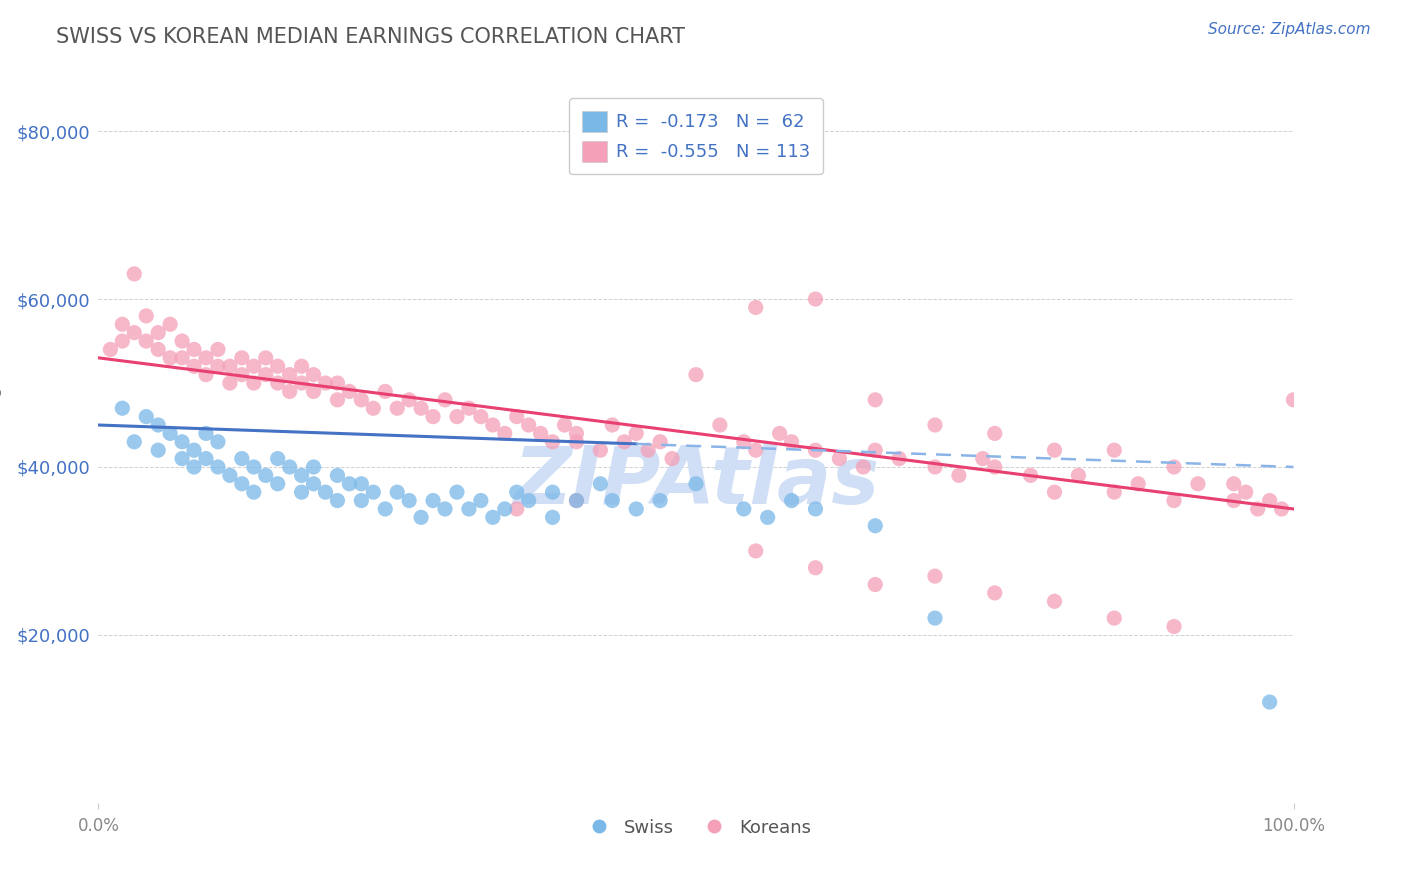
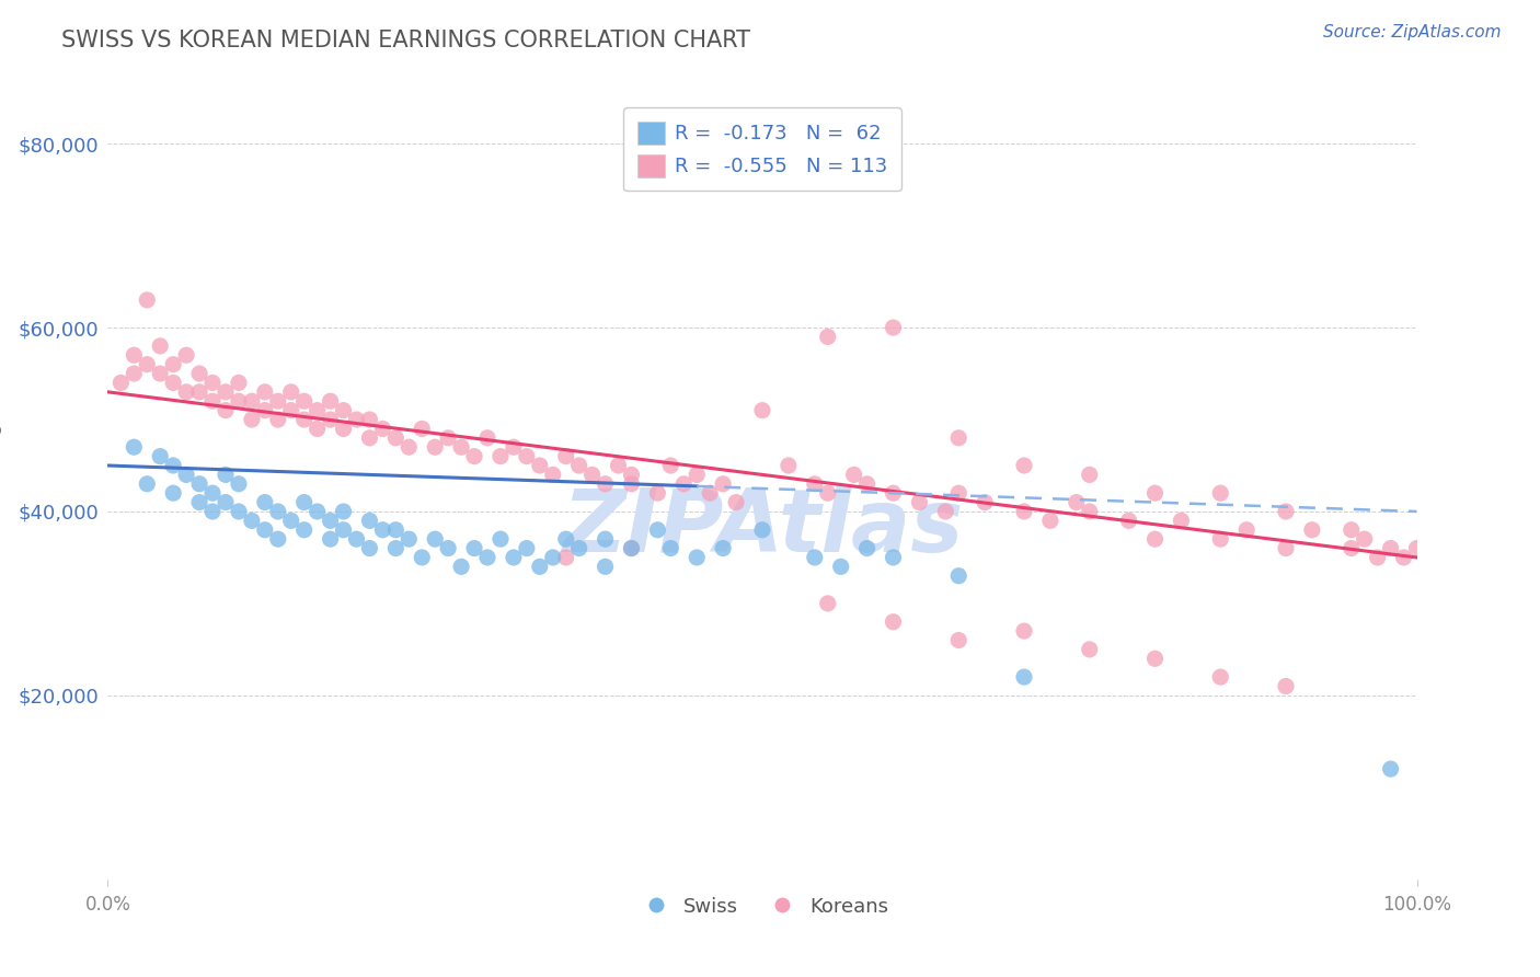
Koreans/100.0%: $48,000 -> $36,000
